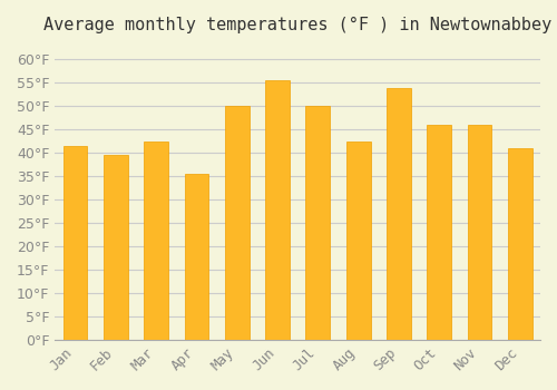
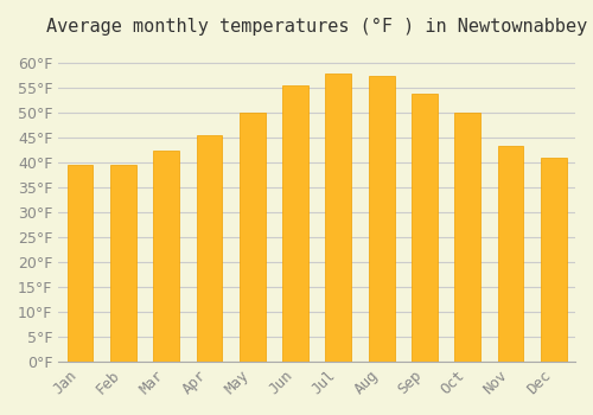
Jan: 41.5°F -> 39.5°F
Apr: 35.5°F -> 45.5°F
Jul: 50.0°F -> 58.0°F
Aug: 42.5°F -> 57.5°F
Oct: 46.0°F -> 50.0°F
Nov: 46.0°F -> 43.5°F
